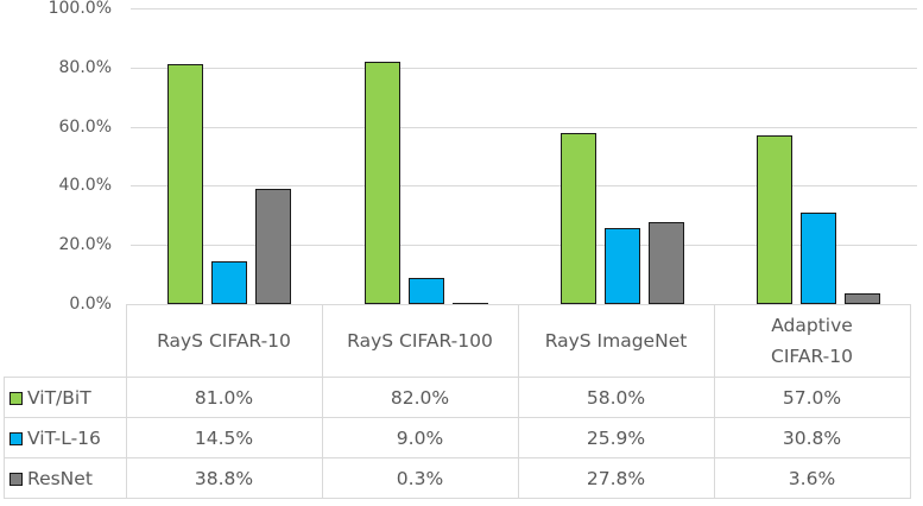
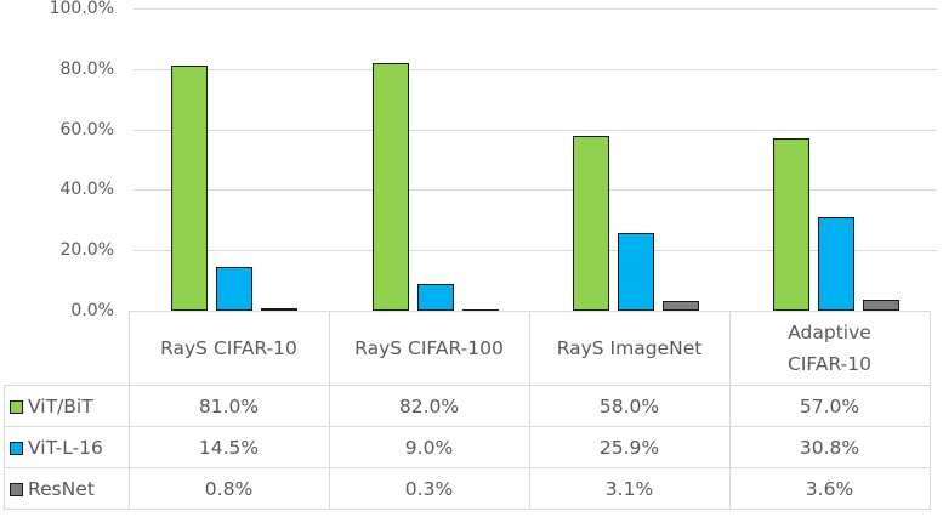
ResNet/RayS CIFAR-10: 38.8% -> 0.8%
ResNet/RayS ImageNet: 27.8% -> 3.1%
